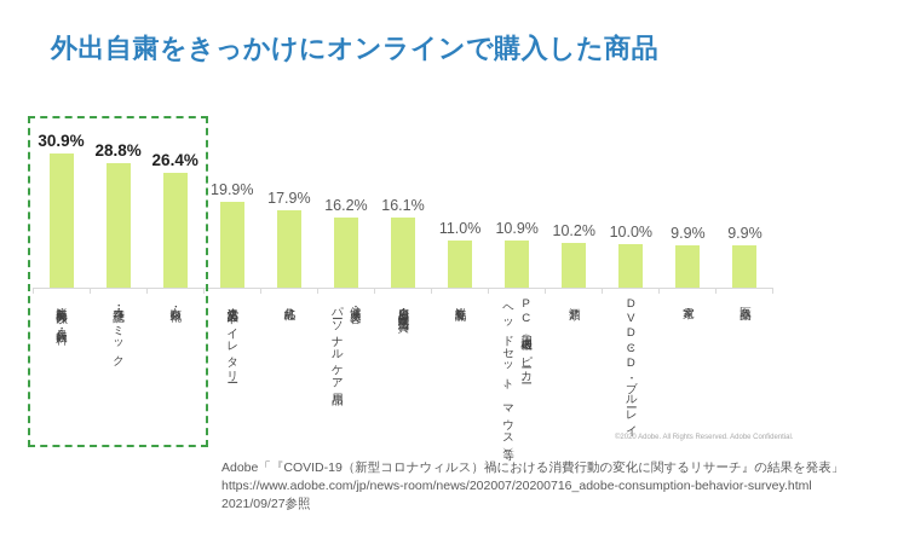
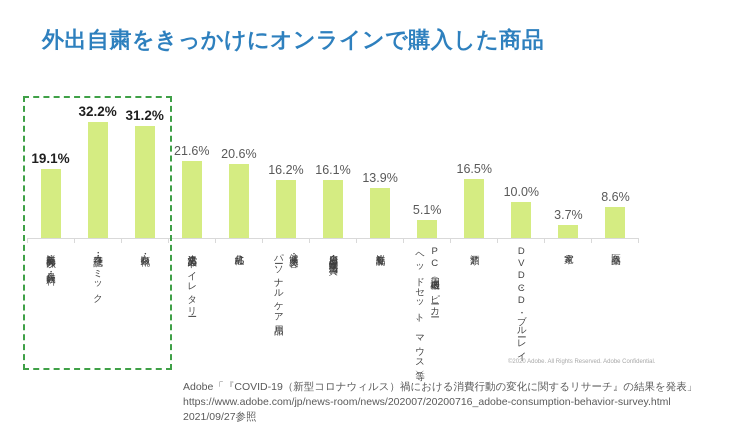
生鮮食品以外の食品・飲料: 30.9% -> 19.1%
本・雑誌・コミック: 28.8% -> 32.2%
衣類・靴: 26.4% -> 31.2%
生活必需品・トイレタリー: 19.9% -> 21.6%
化粧品: 17.9% -> 20.6%
生鮮食品: 11.0% -> 13.9%
PC周辺機器（スピーカー、 ヘッドセット、マウス等）: 10.9% -> 5.1%
酒類: 10.2% -> 16.5%
家電: 9.9% -> 3.7%
医薬品: 9.9% -> 8.6%
